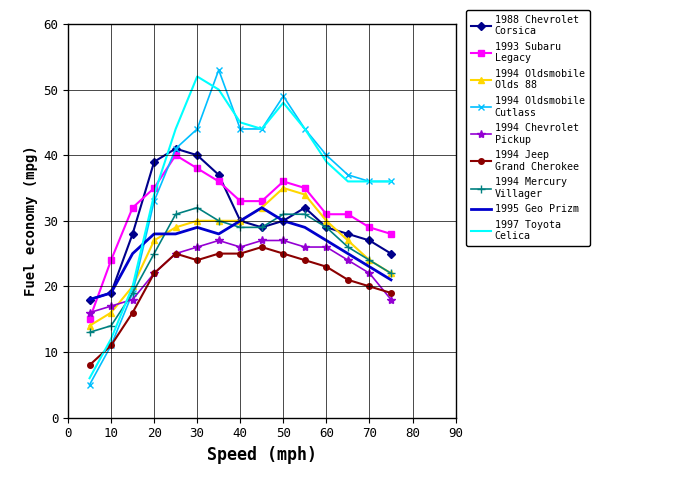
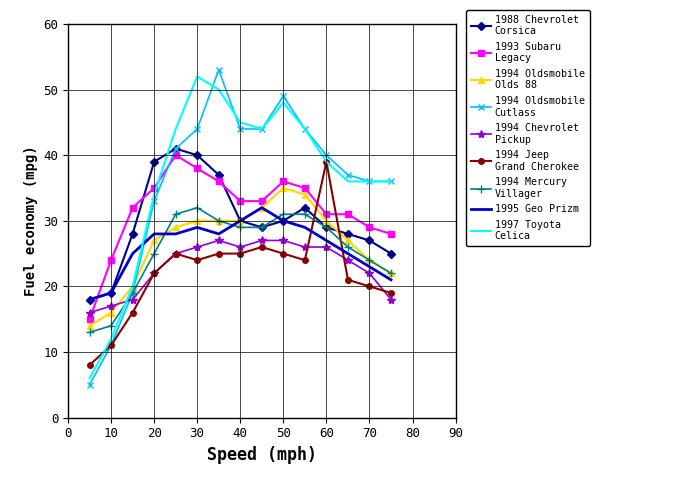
1994 Jeep Grand Cherokee/60: 23 -> 39
